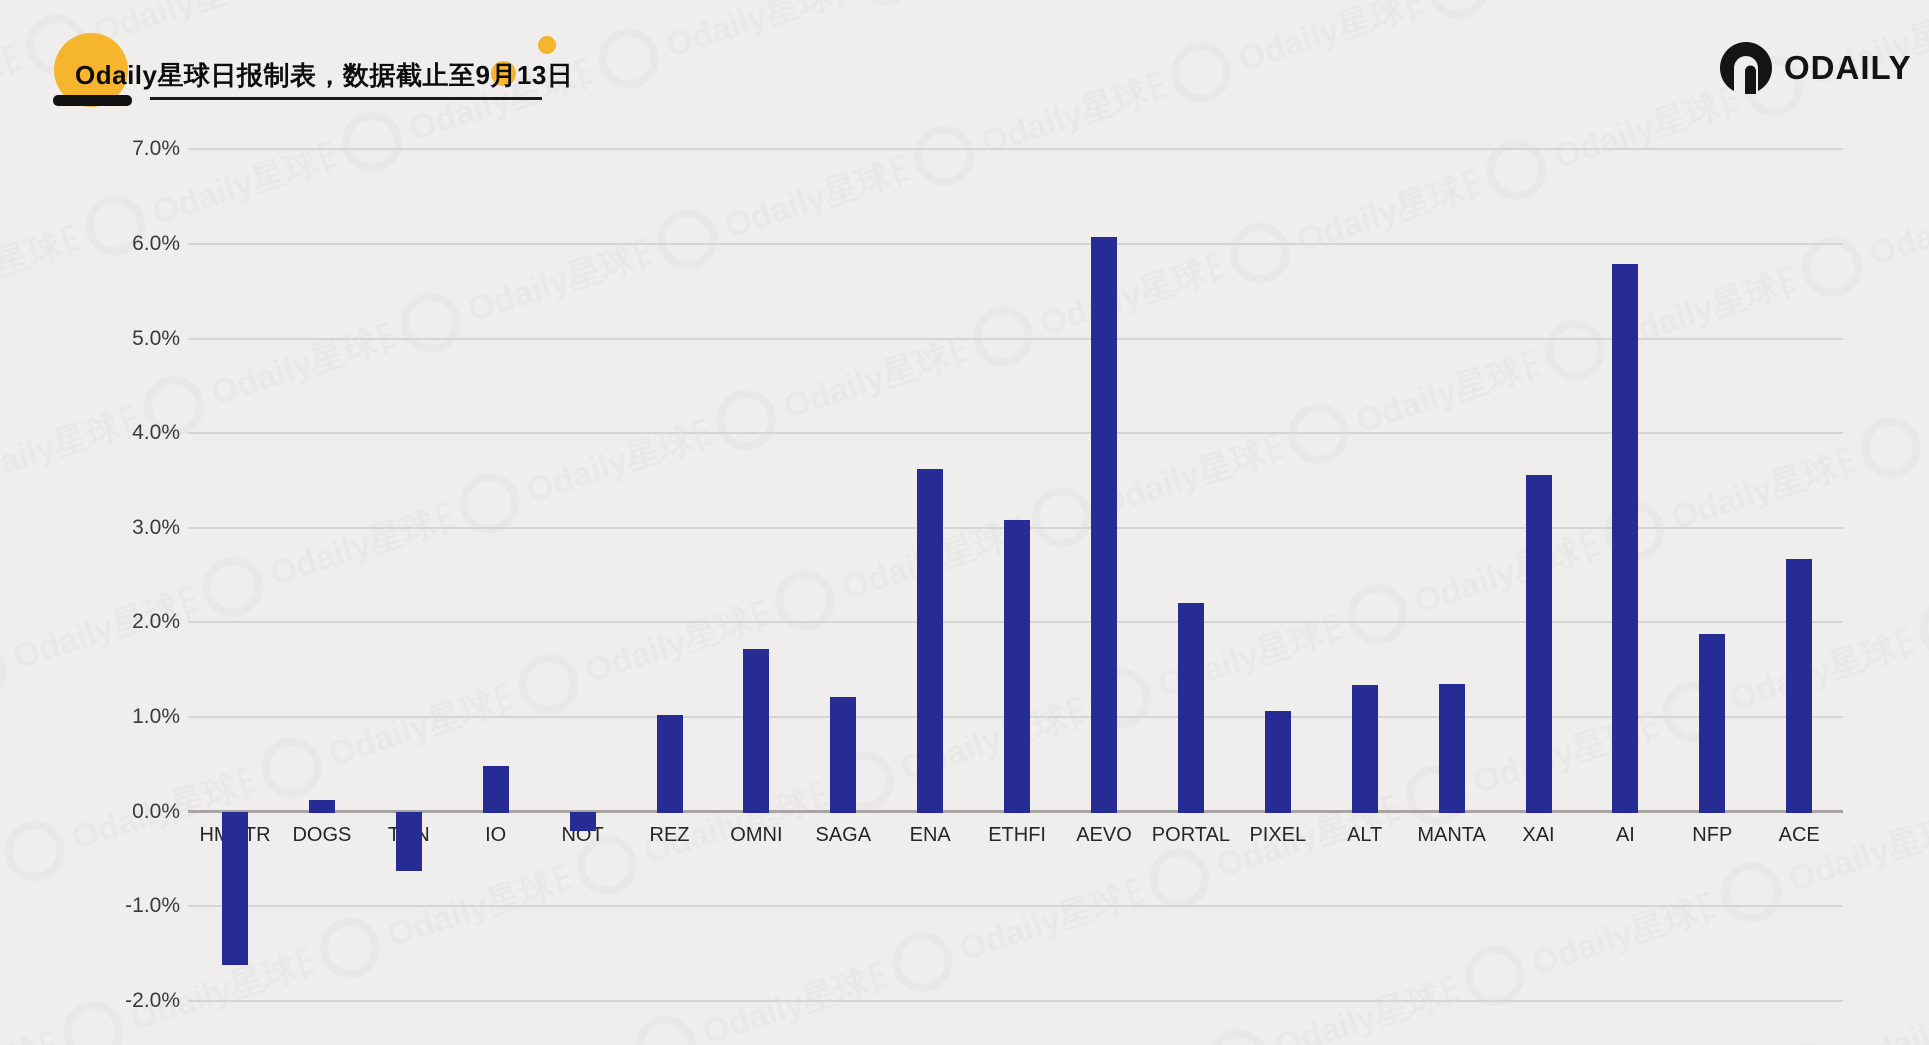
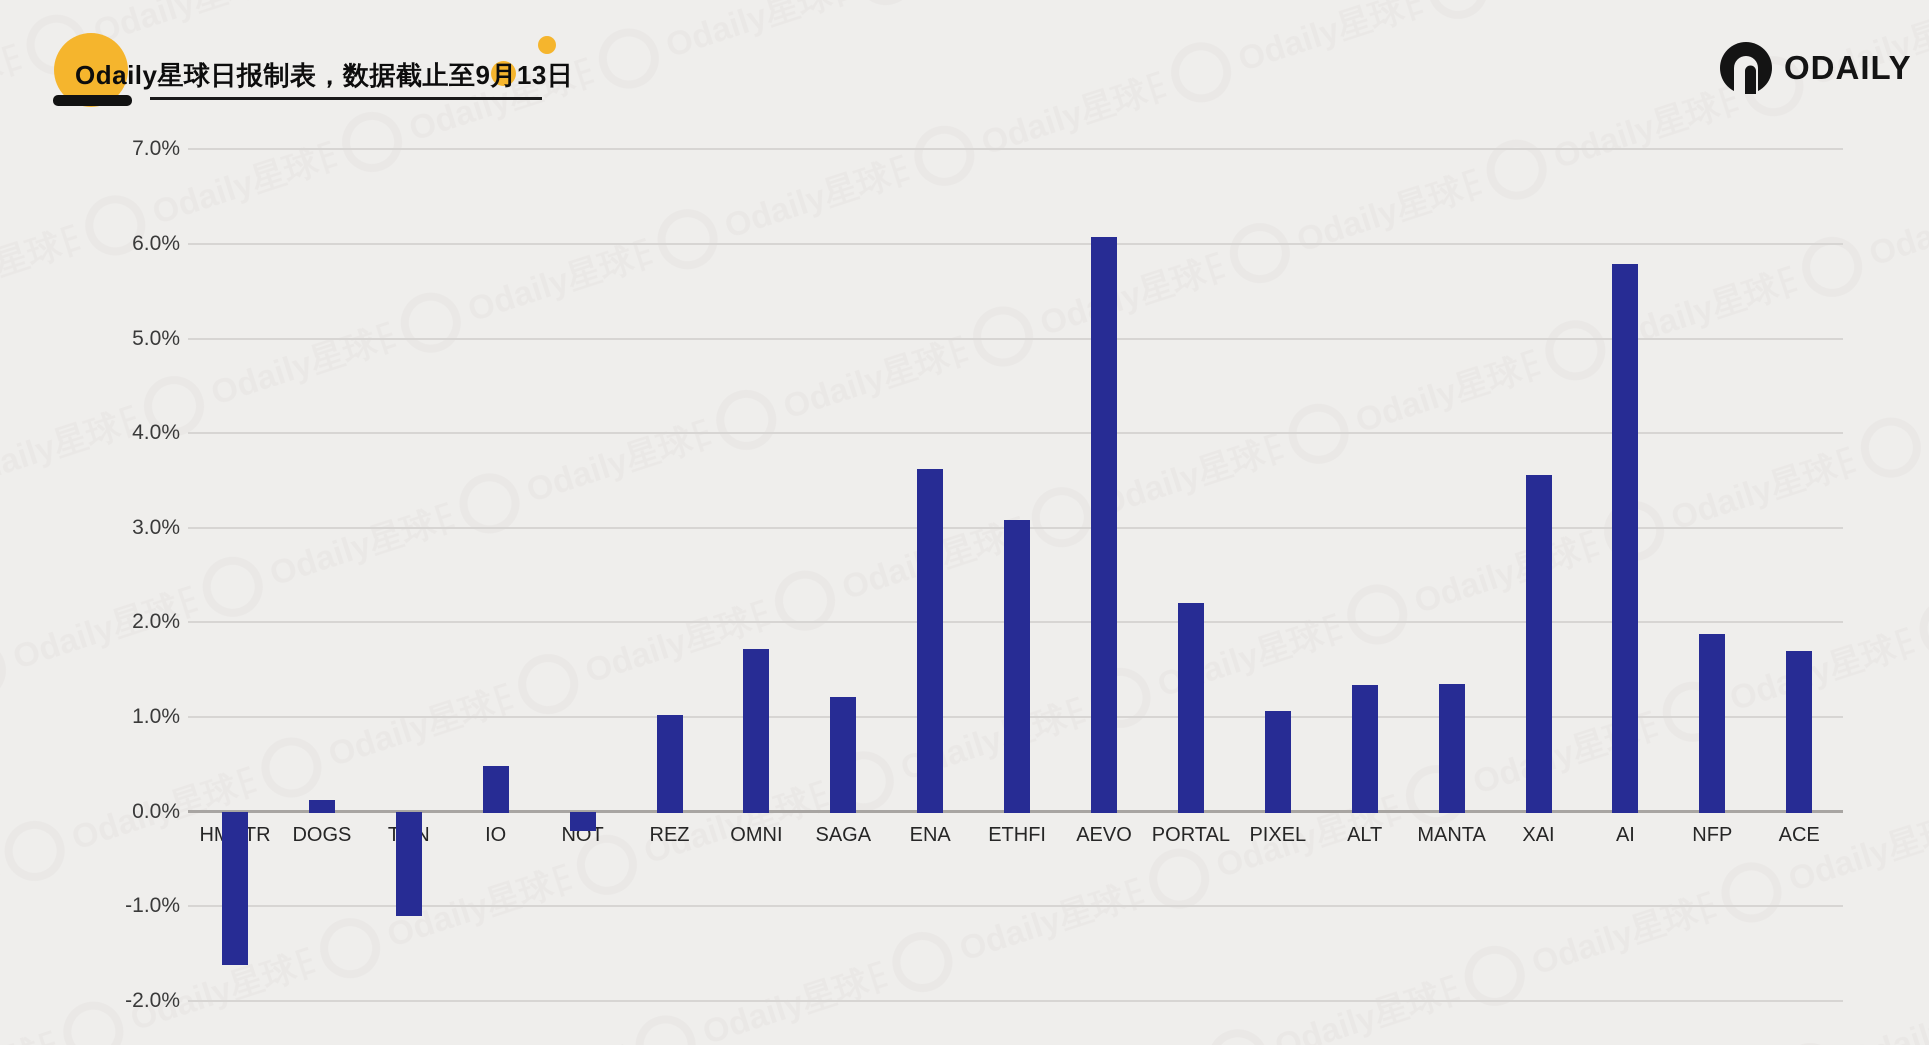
TON: -0.6% -> -1.1%
ACE: 2.7% -> 1.7%
